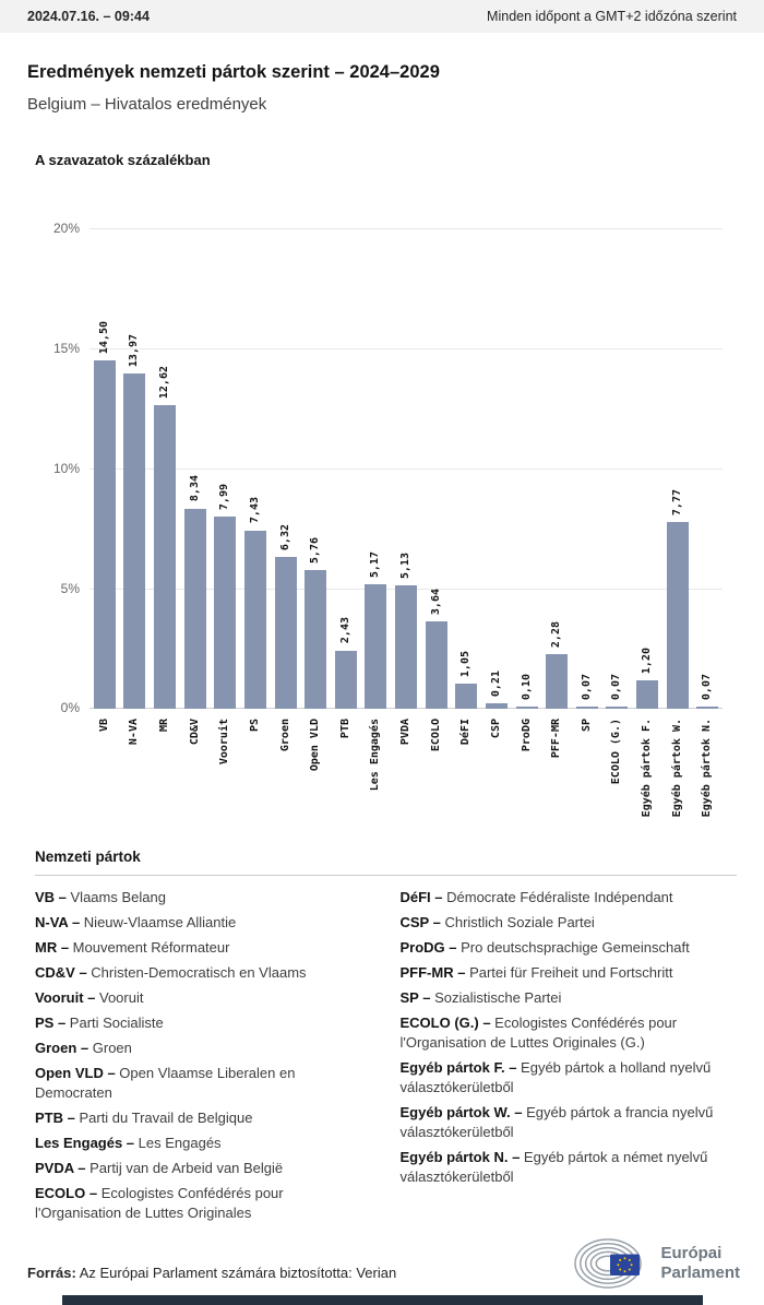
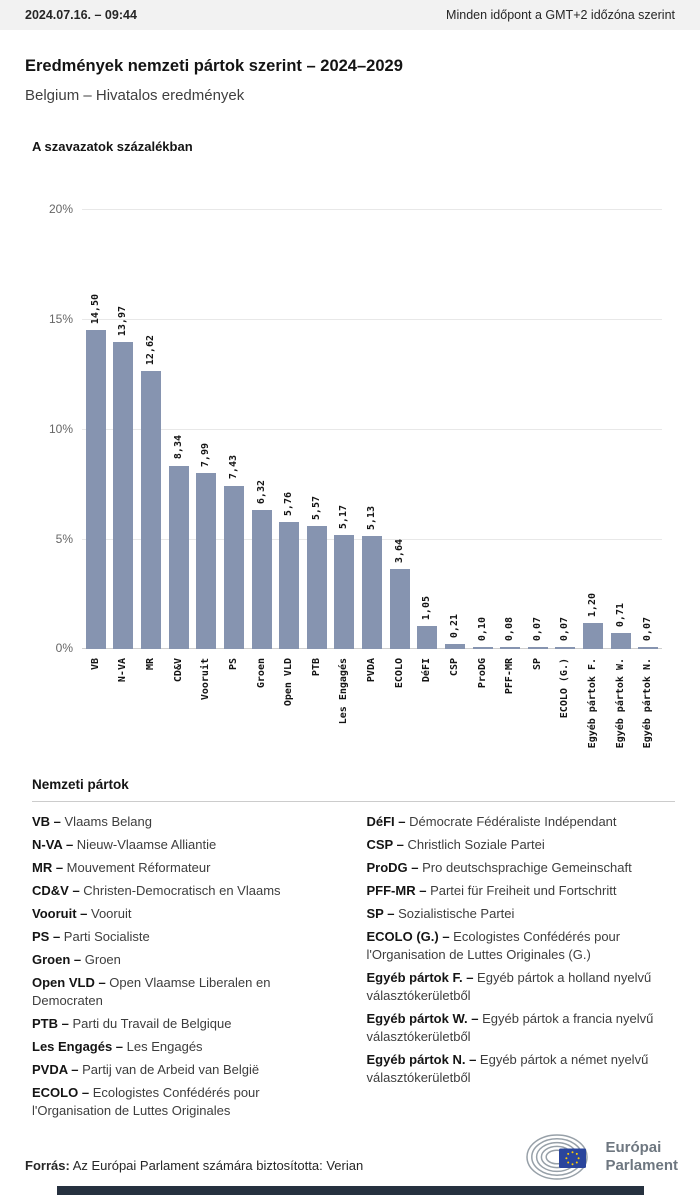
PTB: 2,43 -> 5,57
PFF-MR: 2,28 -> 0,08
Egyéb pártok W.: 7,77 -> 0,71
